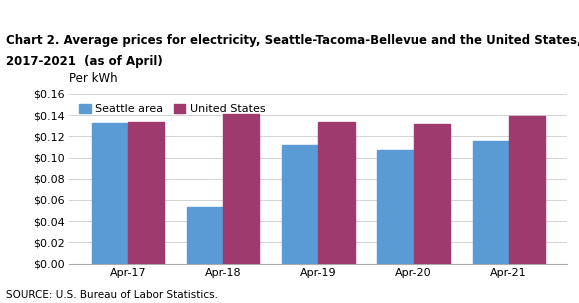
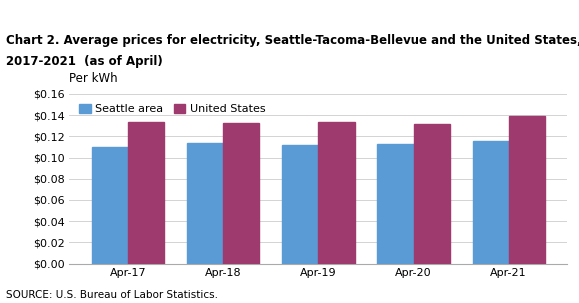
Seattle area/Apr-17: $0.133 -> $0.110
Seattle area/Apr-18: $0.053 -> $0.114
United States/Apr-18: $0.141 -> $0.133
Seattle area/Apr-20: $0.107 -> $0.113
